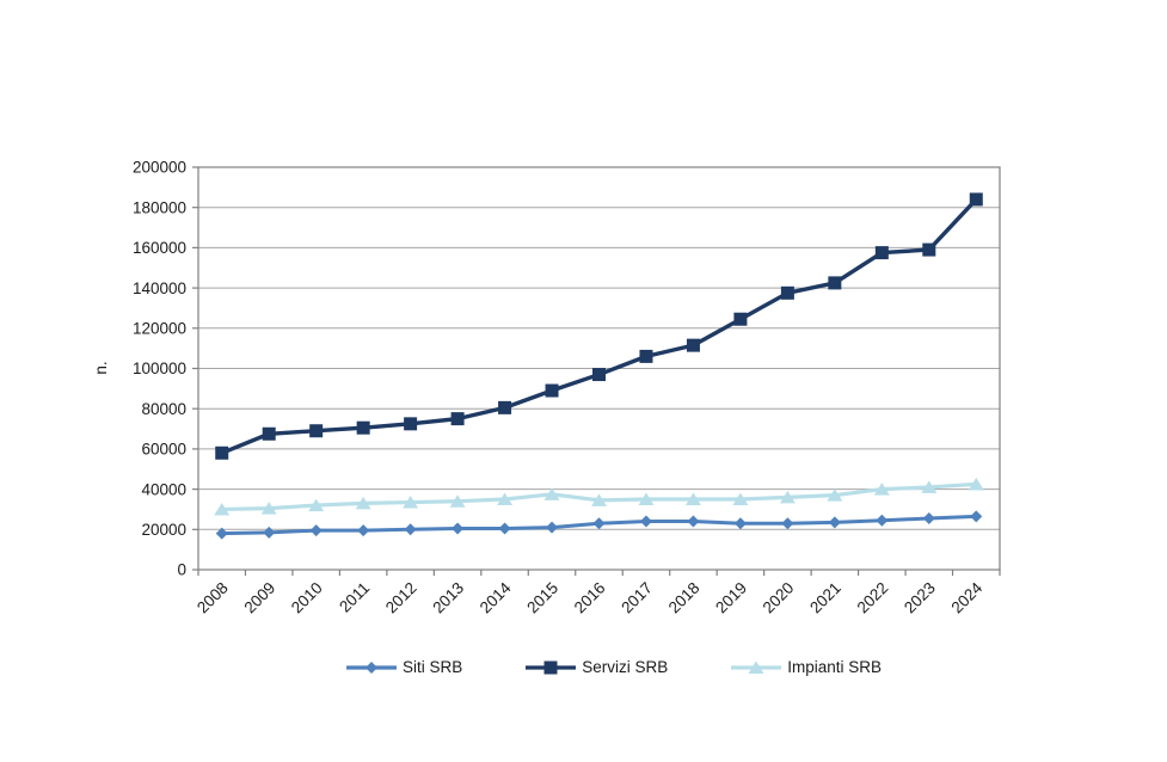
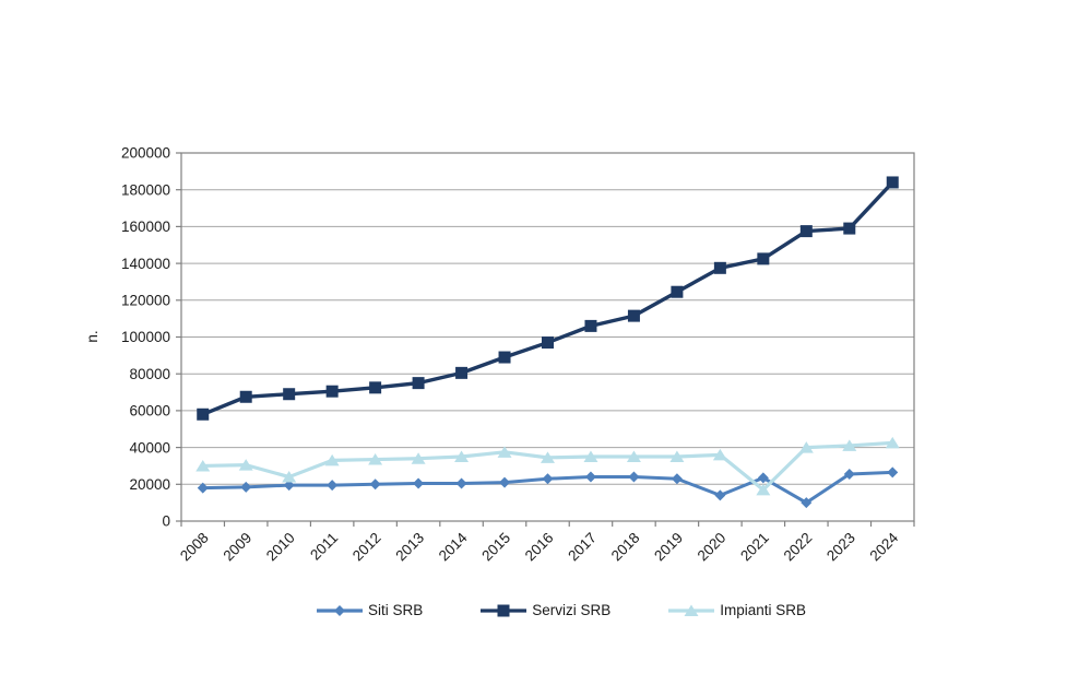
Impianti SRB/2010: 32000 -> 24000
Siti SRB/2020: 23000 -> 14000
Impianti SRB/2021: 37000 -> 17000
Siti SRB/2022: 24000 -> 10000
